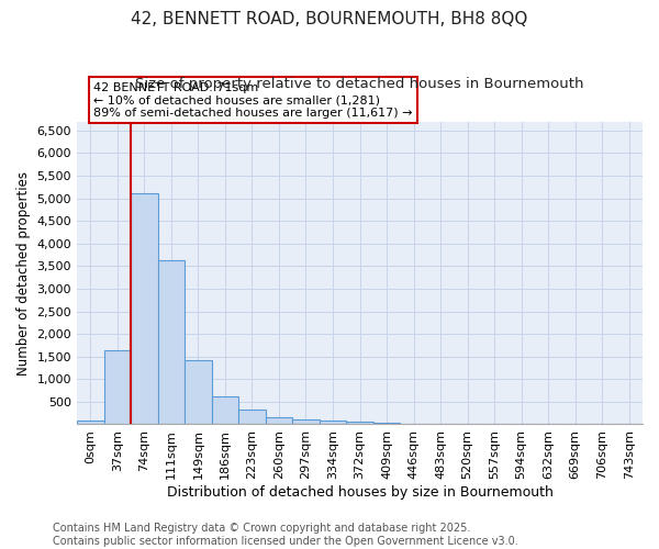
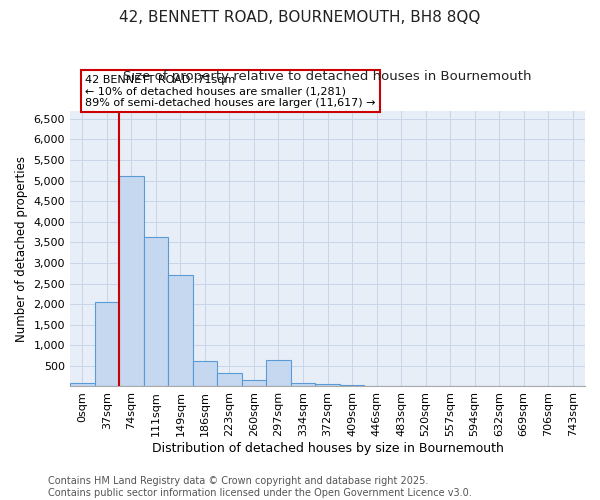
37sqm: 1,650 -> 2,050
149sqm: 1,420 -> 2,700
297sqm: 110 -> 650
